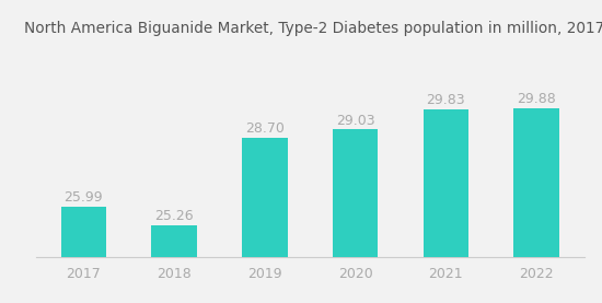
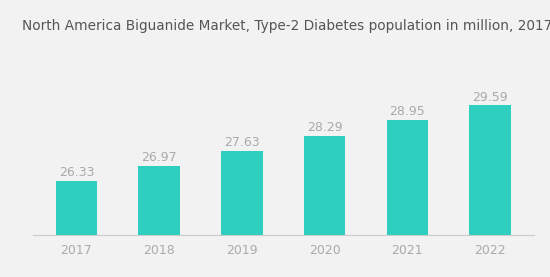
2017: 25.99 -> 26.33
2018: 25.26 -> 26.97
2019: 28.70 -> 27.63
2020: 29.03 -> 28.29
2021: 29.83 -> 28.95
2022: 29.88 -> 29.59
